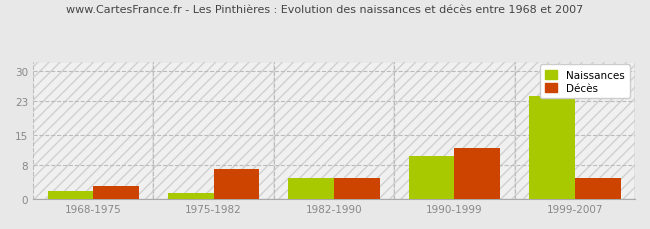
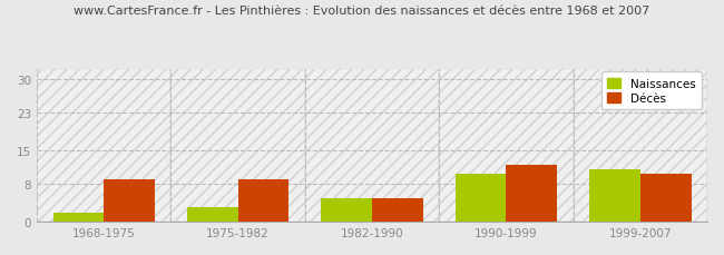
Décès/1968-1975: 3 -> 9
Naissances/1975-1982: 1.5 -> 3.0
Décès/1975-1982: 7 -> 9
Naissances/1999-2007: 24.0 -> 11.0
Décès/1999-2007: 5 -> 10
